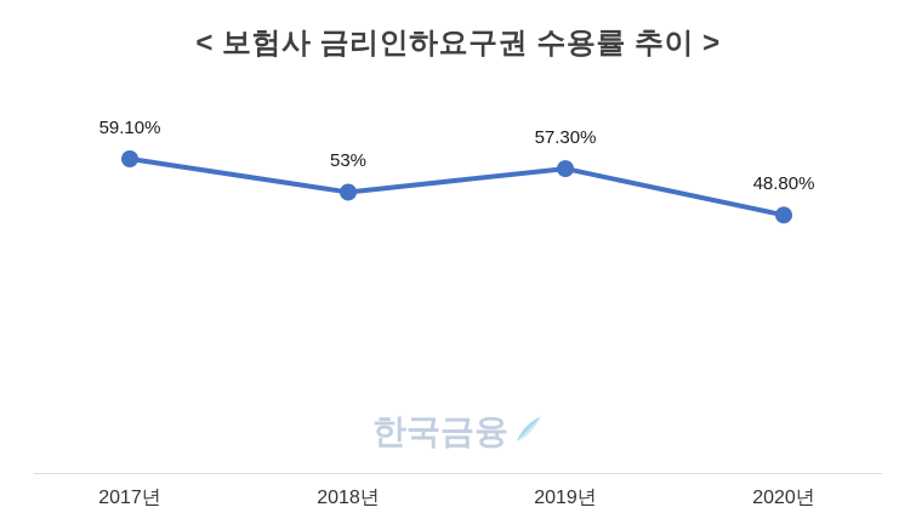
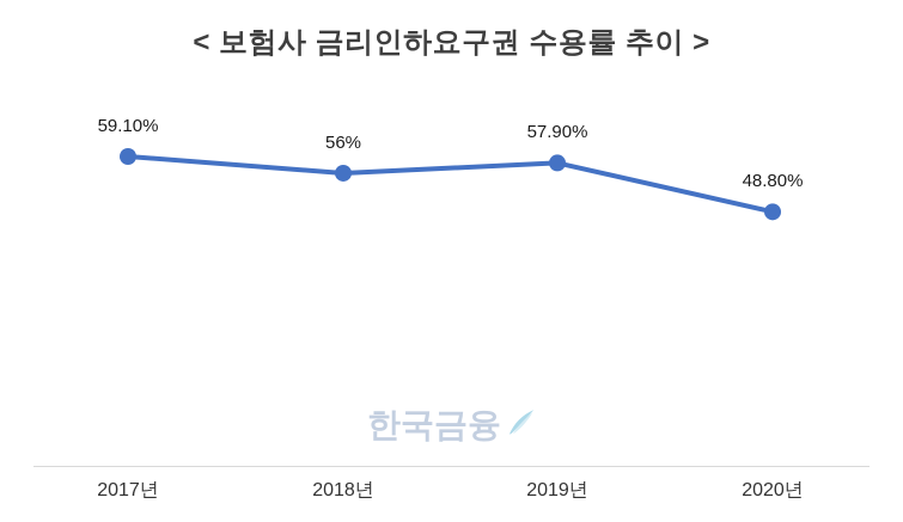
2018년: 53% -> 56%
2019년: 57.30% -> 57.90%
